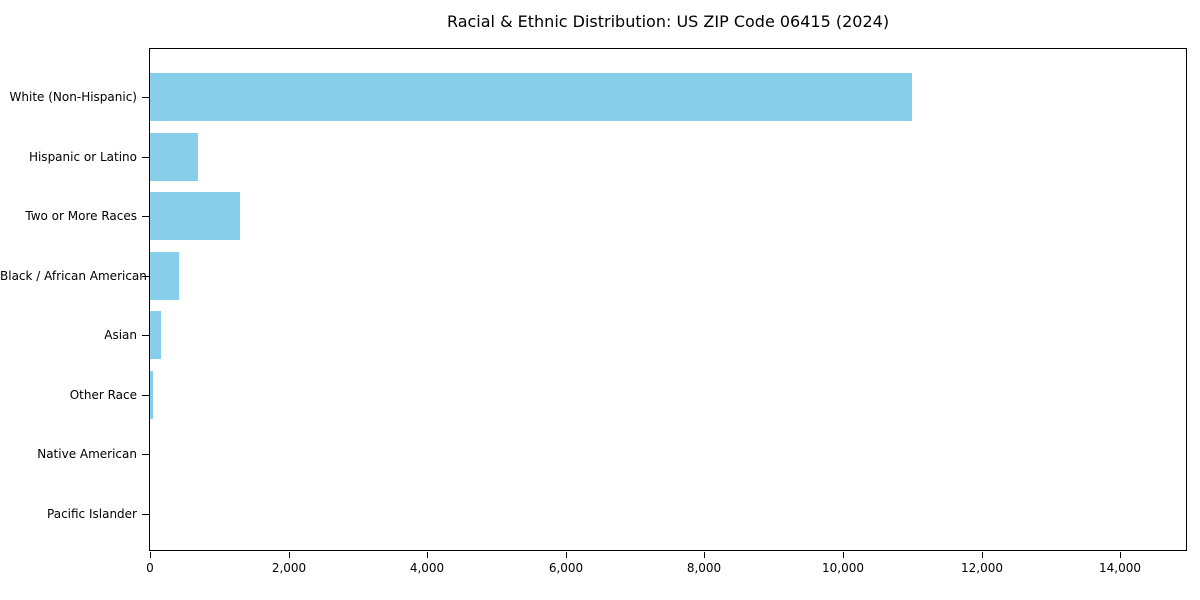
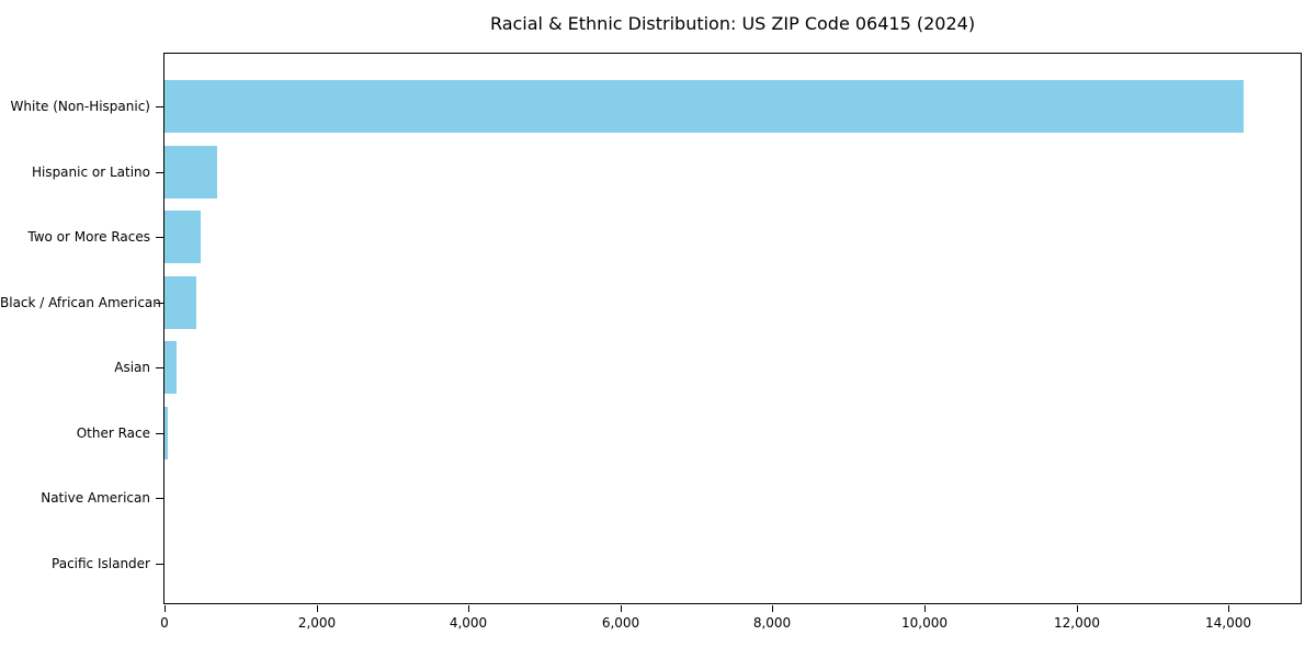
White (Non-Hispanic): 11000 -> 14200
Two or More Races: 1300 -> 500
